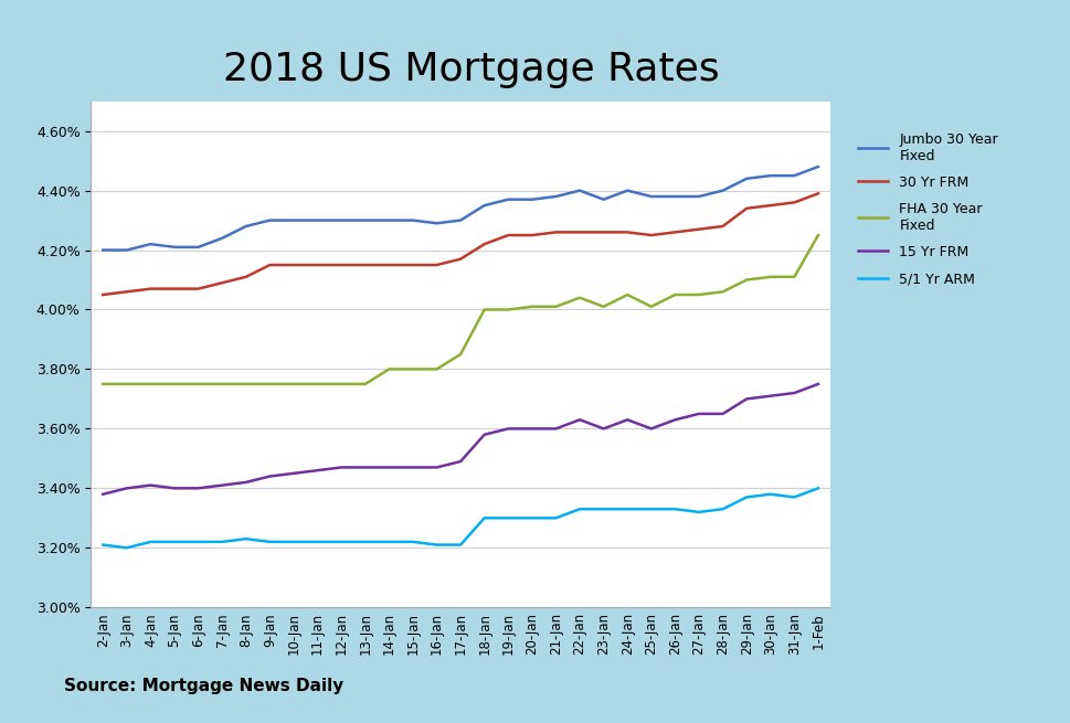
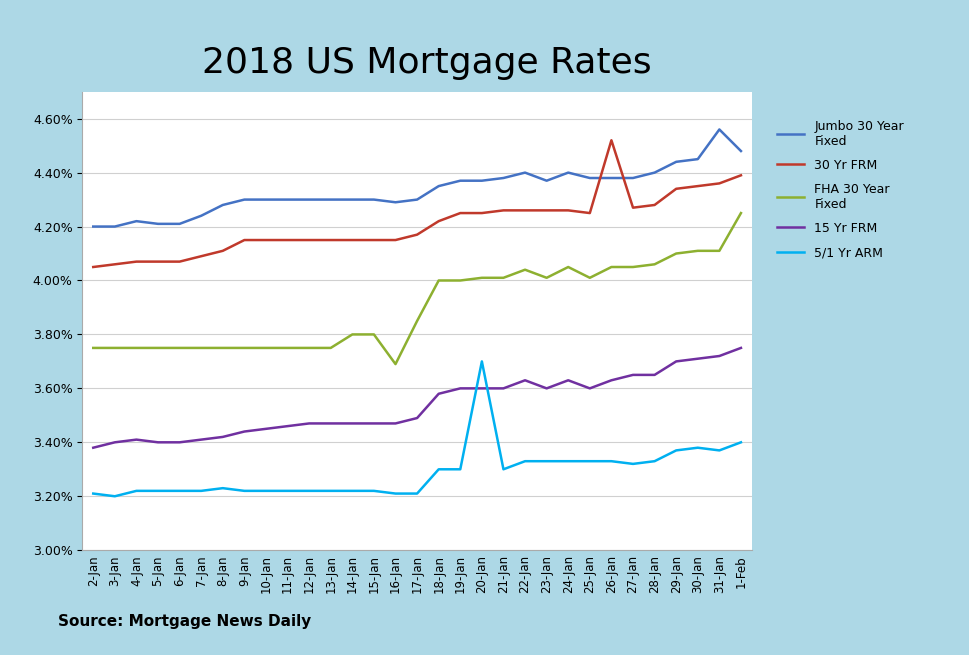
FHA 30 Year Fixed/16-Jan: 3.80% -> 3.69%
5/1 Yr ARM/20-Jan: 3.30% -> 3.70%
30 Yr FRM/26-Jan: 4.26% -> 4.52%
Jumbo 30 Year Fixed/31-Jan: 4.45% -> 4.56%
